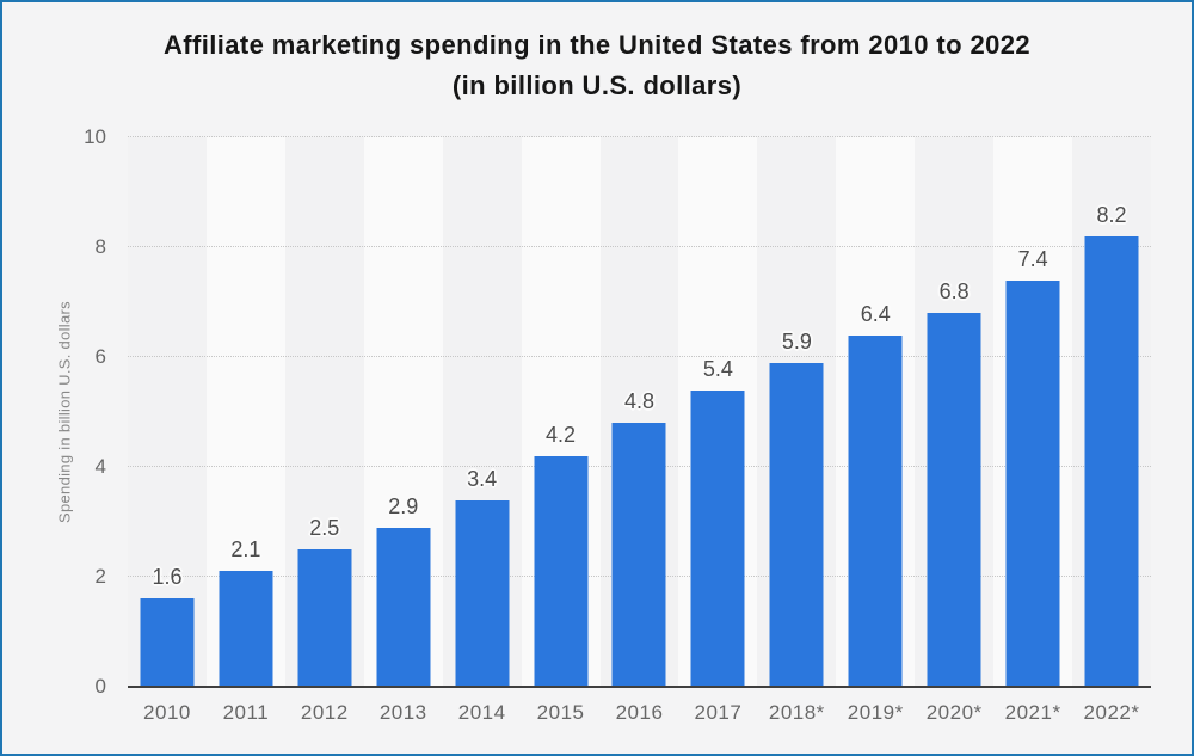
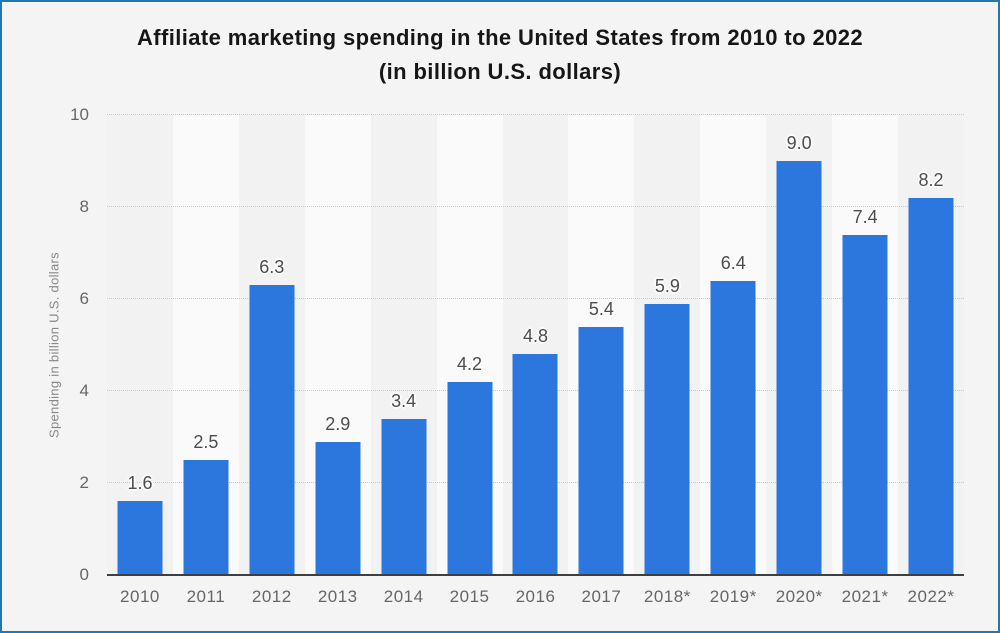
2011: 2.1 -> 2.5
2012: 2.5 -> 6.3
2020*: 6.8 -> 9.0
